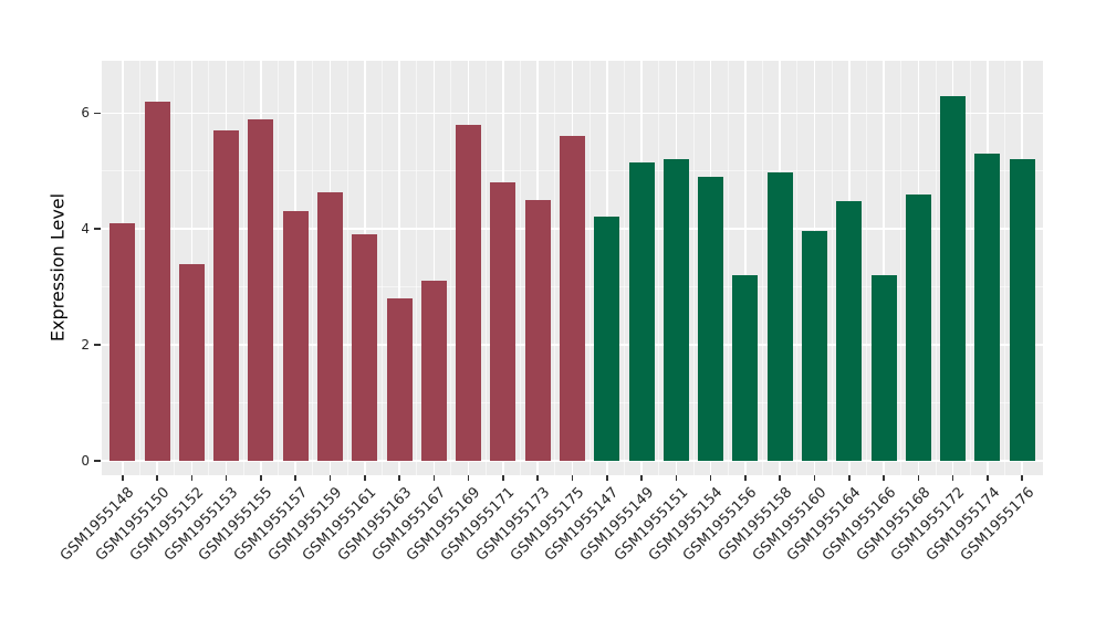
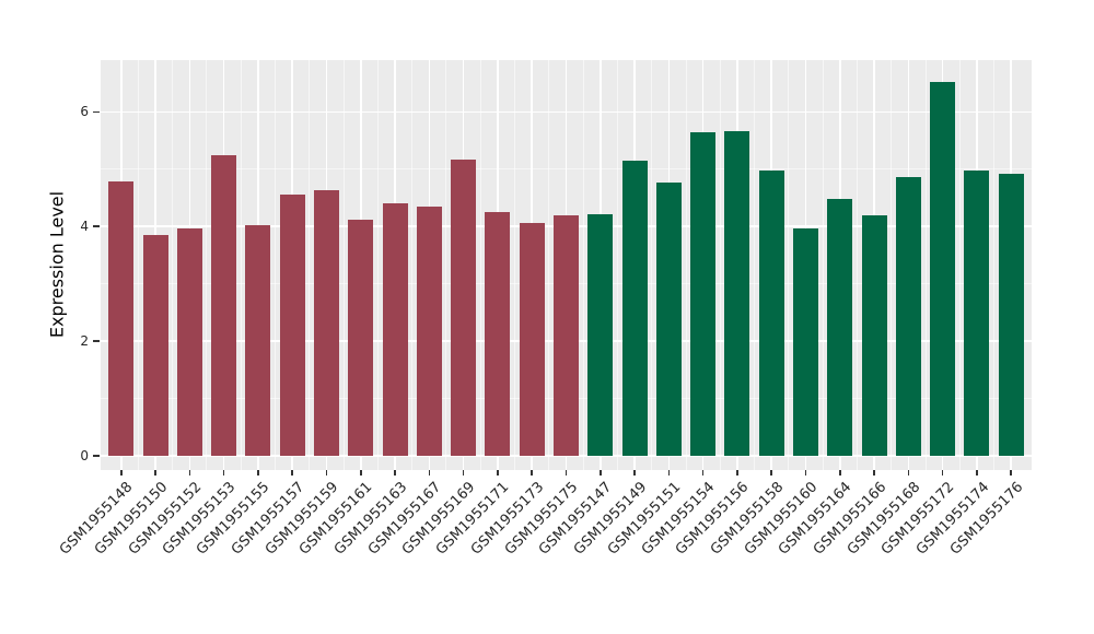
GSM1955148: 4.1 -> 4.8
GSM1955150: 6.2 -> 3.9
GSM1955152: 3.4 -> 4.0
GSM1955153: 5.7 -> 5.2
GSM1955155: 5.9 -> 4.0
GSM1955157: 4.3 -> 4.6
GSM1955161: 3.9 -> 4.1
GSM1955163: 2.8 -> 4.4
GSM1955167: 3.1 -> 4.3
GSM1955169: 5.8 -> 5.2
GSM1955171: 4.8 -> 4.3
GSM1955173: 4.5 -> 4.1
GSM1955175: 5.6 -> 4.2
GSM1955151: 5.2 -> 4.8
GSM1955154: 4.9 -> 5.6
GSM1955156: 3.2 -> 5.7
GSM1955166: 3.2 -> 4.2
GSM1955168: 4.6 -> 4.9
GSM1955172: 6.3 -> 6.5
GSM1955174: 5.3 -> 5.0
GSM1955176: 5.2 -> 4.9
